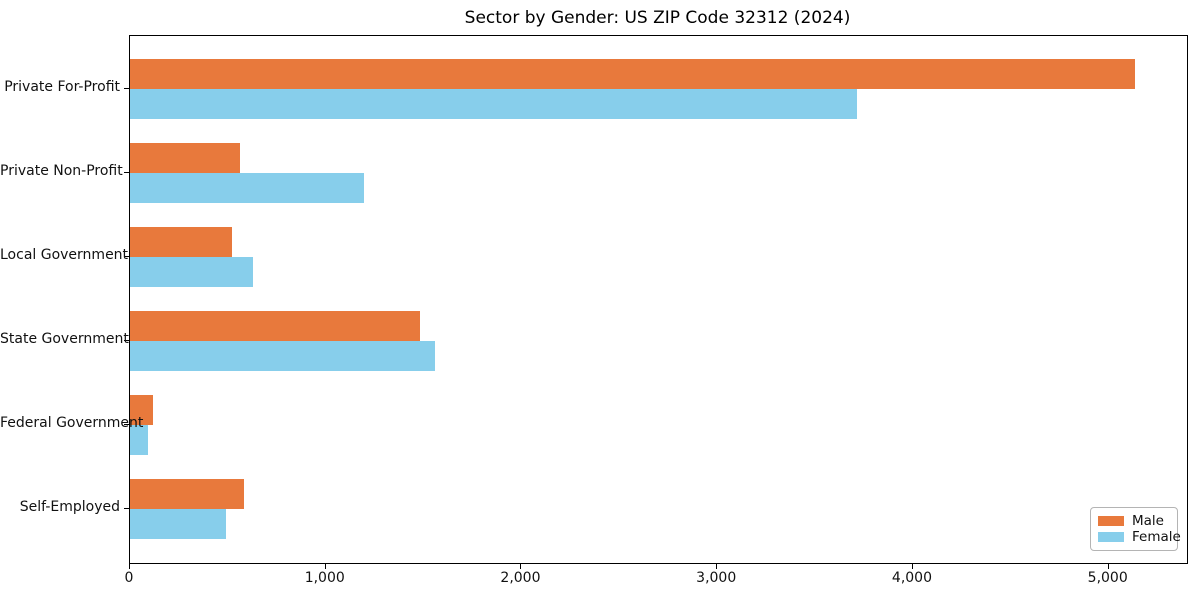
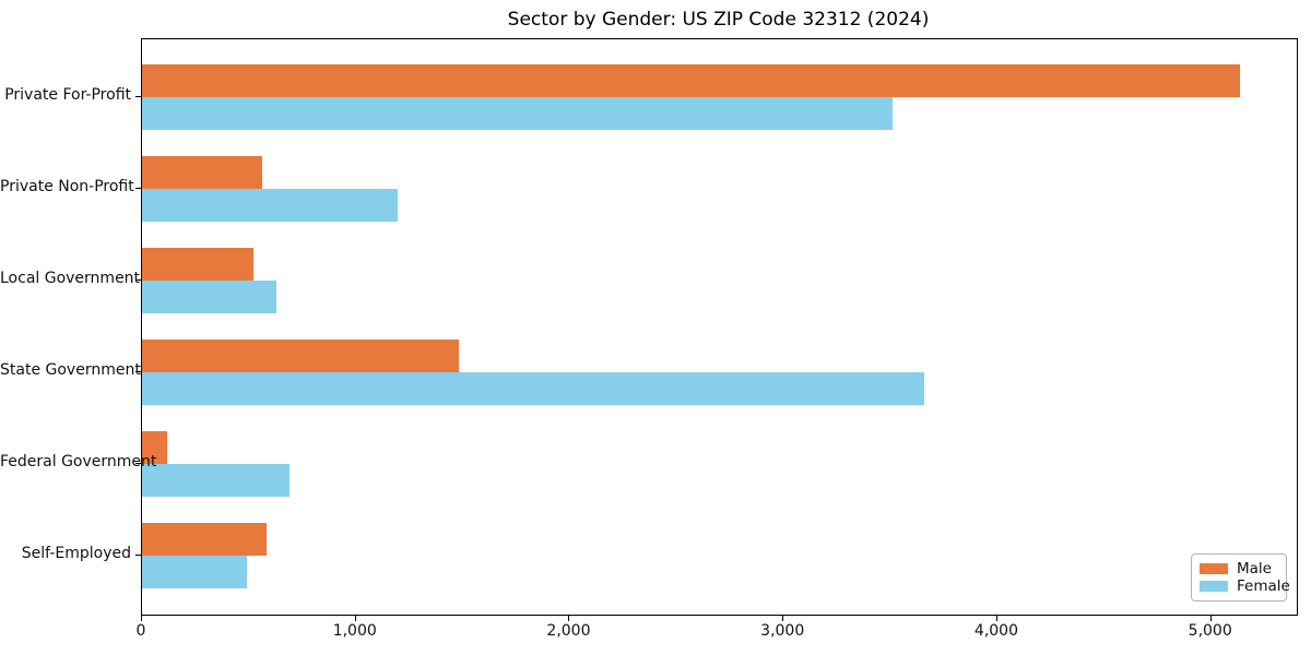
Female/Private For-Profit: 3720 -> 3510
Female/State Government: 1560 -> 3660
Female/Federal Government: 90 -> 690
